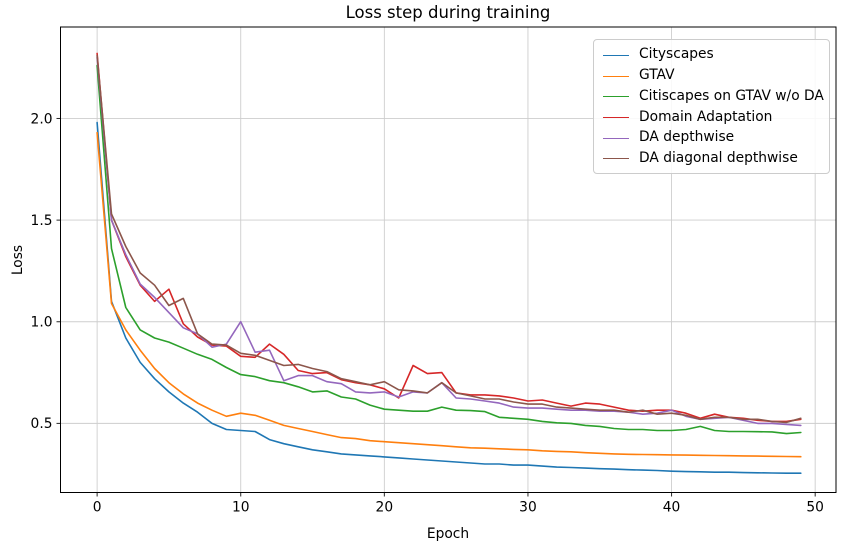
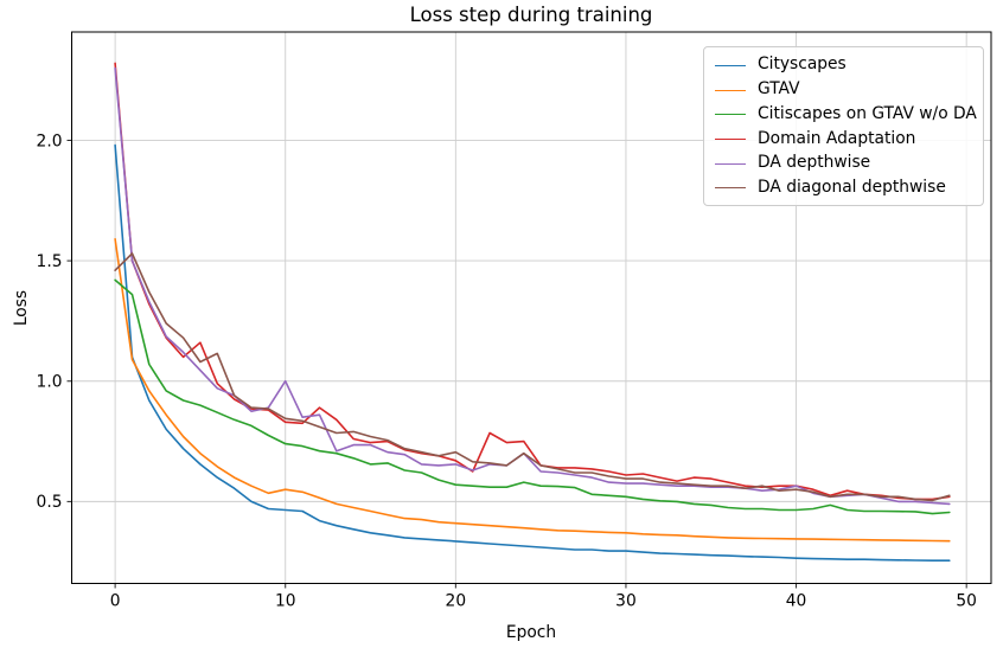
GTAV/0: 1.93 -> 1.59
Citiscapes on GTAV w/o DA/0: 2.26 -> 1.42
DA diagonal depthwise/0: 2.31 -> 1.46
